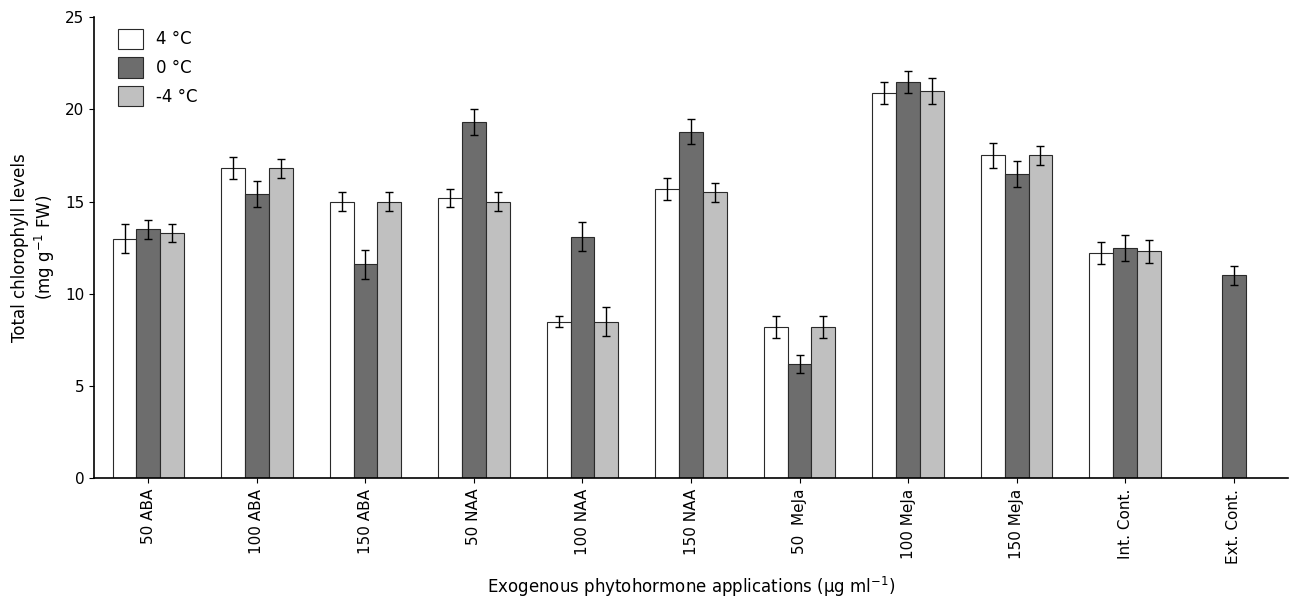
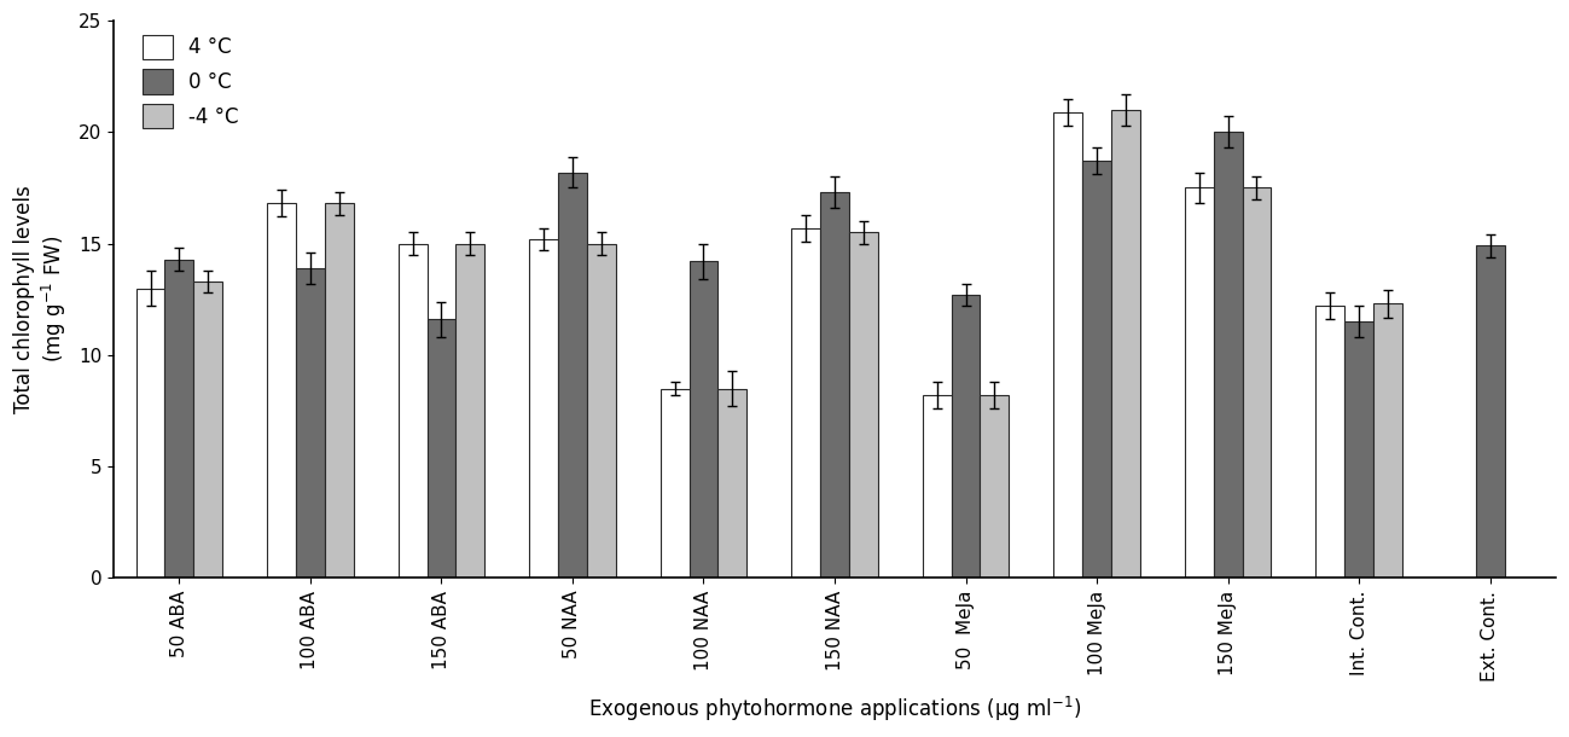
0 °C/50 ABA: 13.5 -> 14.3
0 °C/100 ABA: 15.4 -> 13.9
0 °C/50 NAA: 19.3 -> 18.2
0 °C/100 NAA: 13.1 -> 14.2
0 °C/150 NAA: 18.8 -> 17.3
0 °C/50 MeJa: 6.2 -> 12.7
0 °C/100 MeJa: 21.5 -> 18.7
0 °C/150 MeJa: 16.5 -> 20.0
0 °C/Int. Cont.: 12.5 -> 11.5
0 °C/Ext. Cont.: 11.0 -> 14.9
